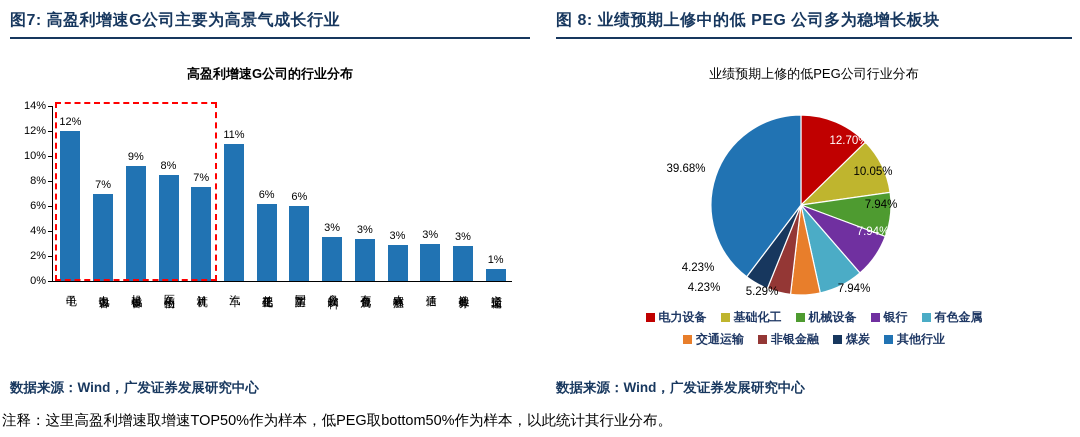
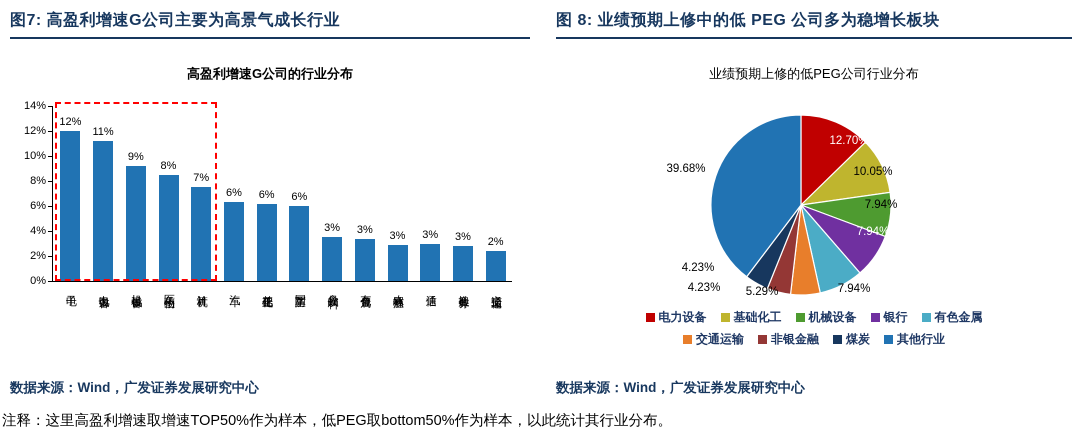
高盈利增速G公司的行业分布/电力设备: 7% -> 11%
高盈利增速G公司的行业分布/汽车: 11% -> 6%
高盈利增速G公司的行业分布/交通运输: 1% -> 2%
